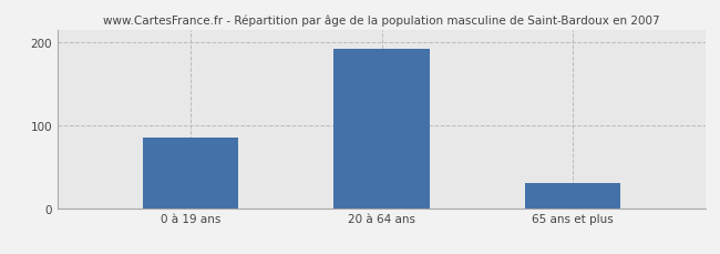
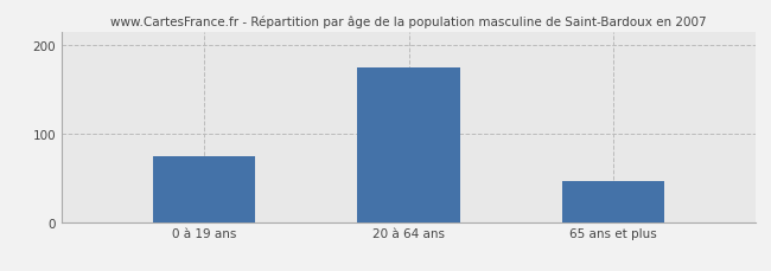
0 à 19 ans: 85 -> 74
20 à 64 ans: 192 -> 174
65 ans et plus: 30 -> 46
